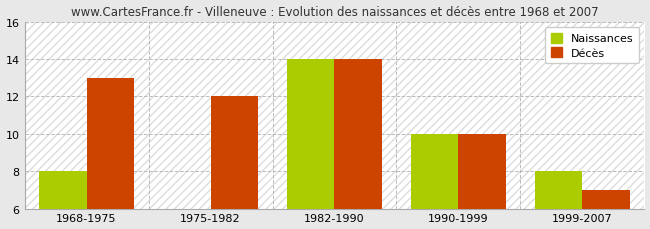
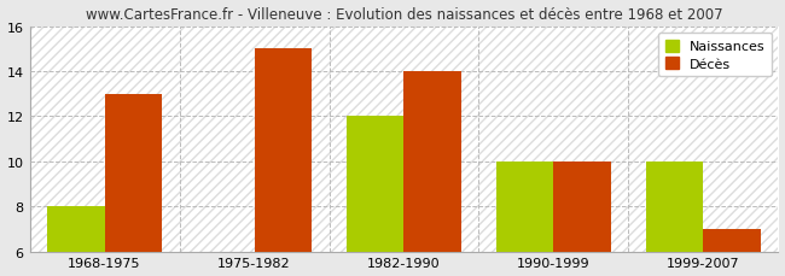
Décès/1975-1982: 12 -> 15
Naissances/1982-1990: 14 -> 12
Naissances/1999-2007: 8 -> 10
